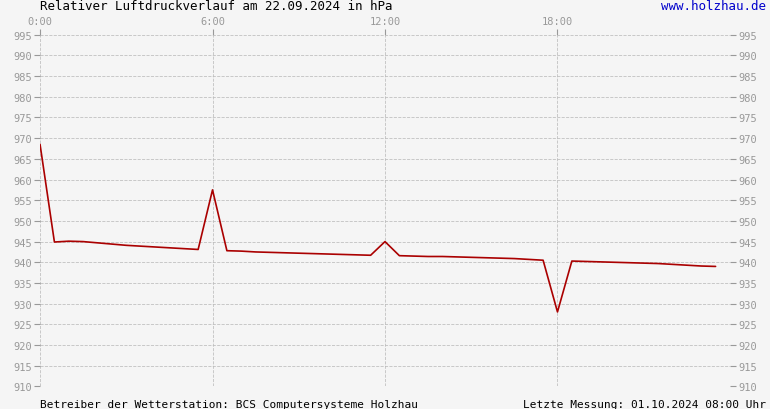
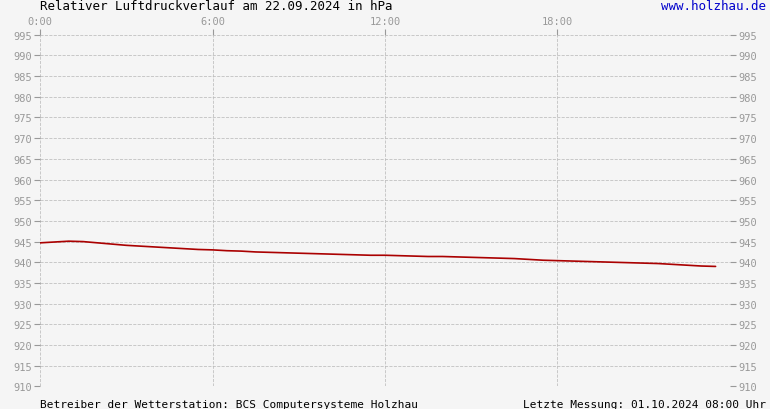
0:00: 968.5 -> 944.7
6:00: 957.5 -> 943.0
12:00: 945.0 -> 941.7
18:00: 928.0 -> 940.4
